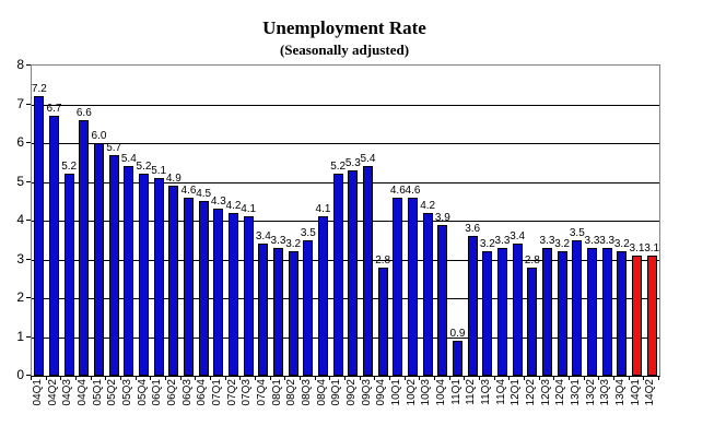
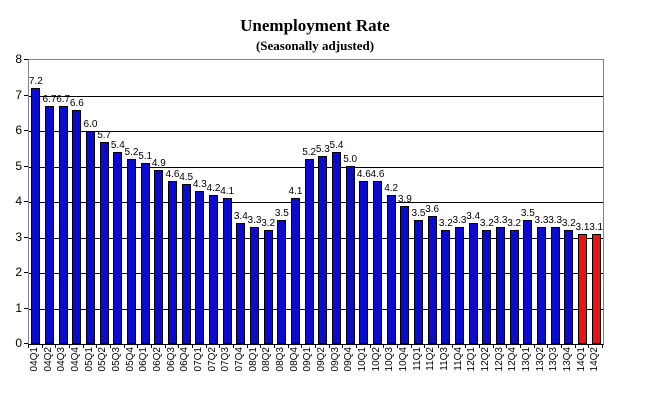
04Q3: 5.2 -> 6.7
09Q4: 2.8 -> 5.0
11Q1: 0.9 -> 3.5
12Q2: 2.8 -> 3.2
